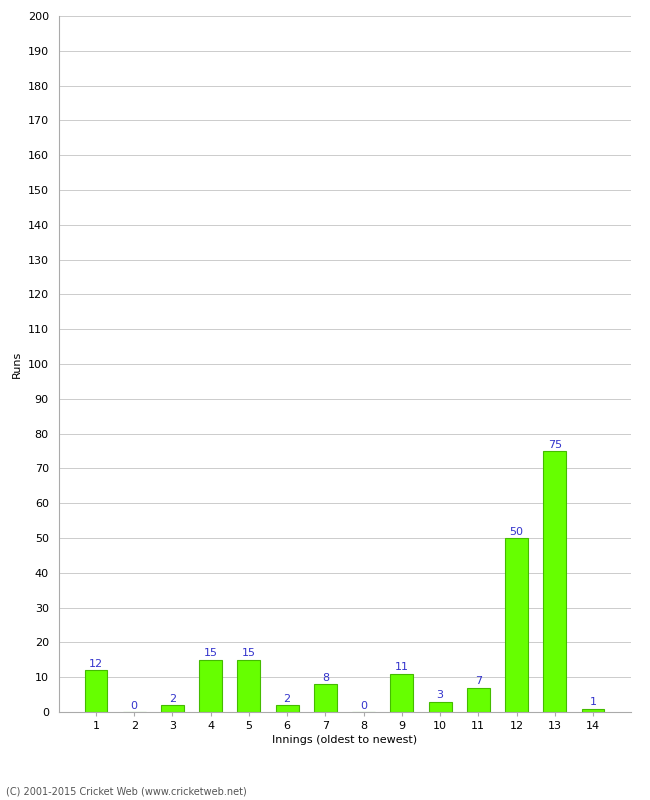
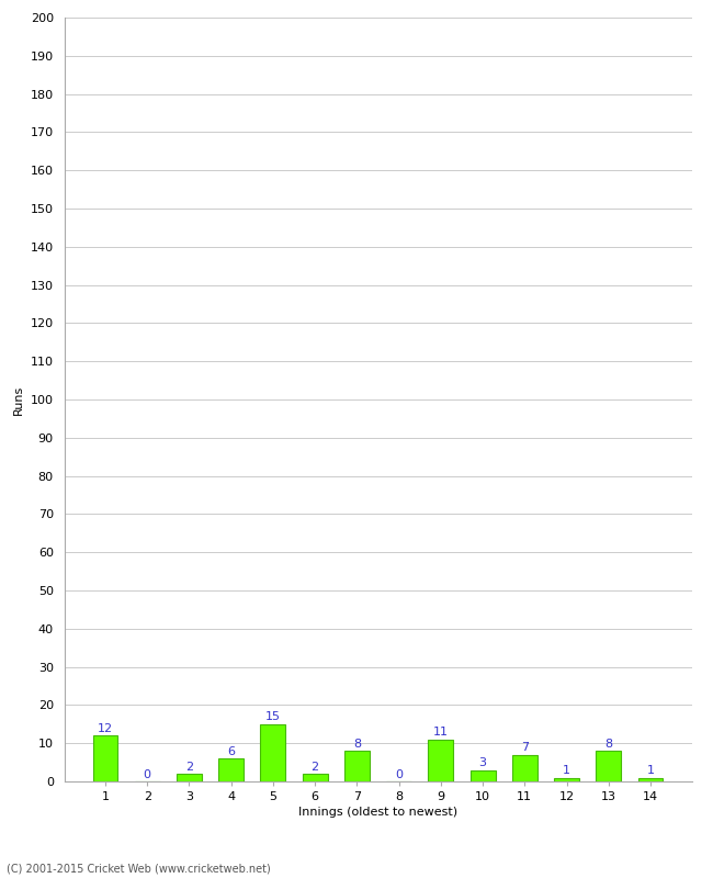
4: 15 -> 6
12: 50 -> 1
13: 75 -> 8
